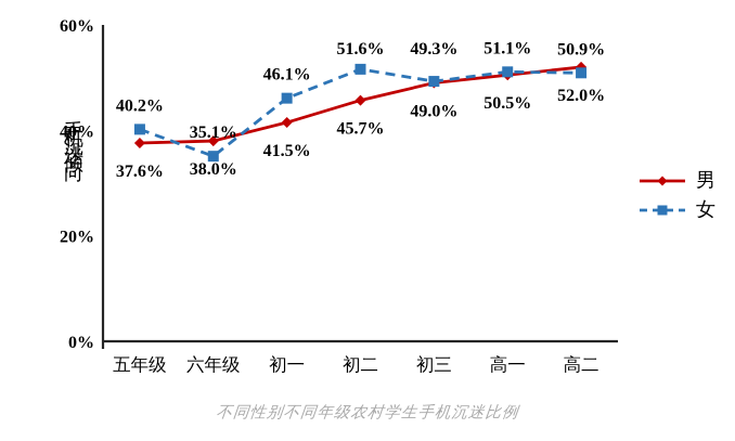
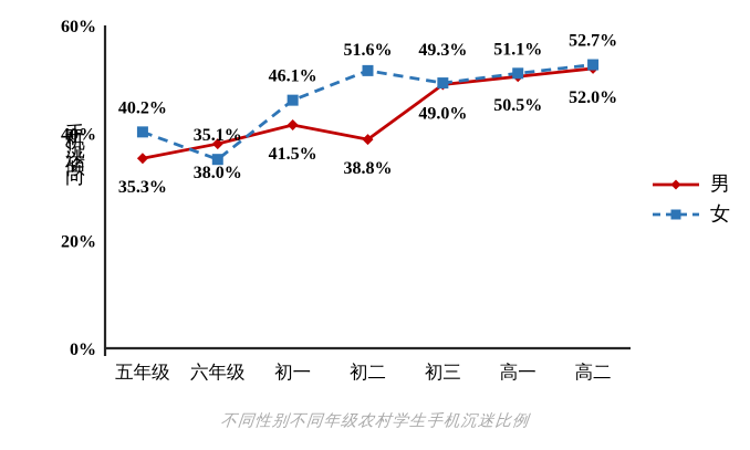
男/五年级: 37.6% -> 35.3%
男/初二: 45.7% -> 38.8%
女/高二: 50.9% -> 52.7%
